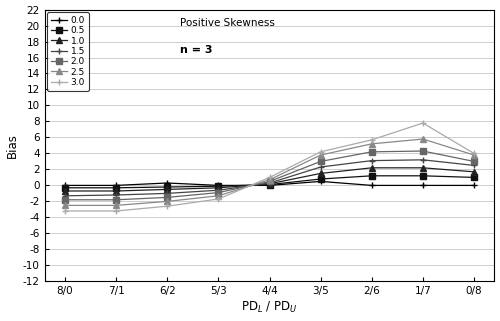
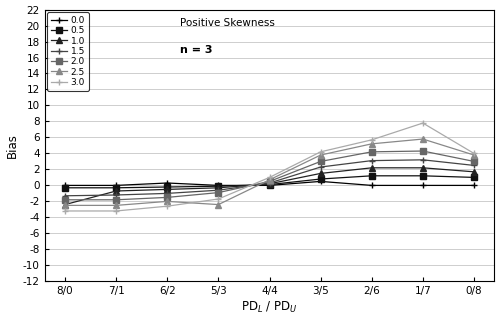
1.0/8/0: -0.7 -> -2.4
2.5/5/3: -1.3 -> -2.4
